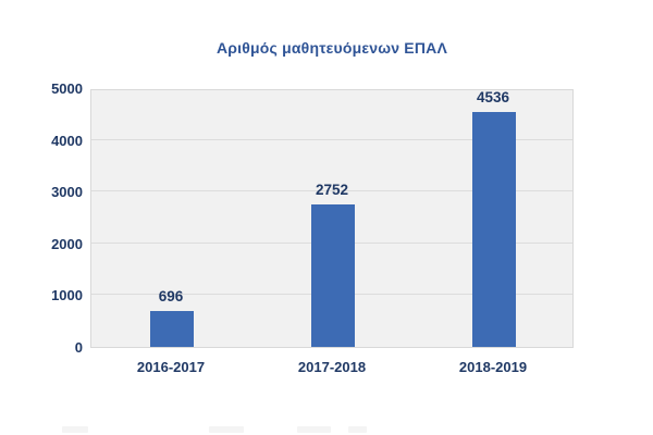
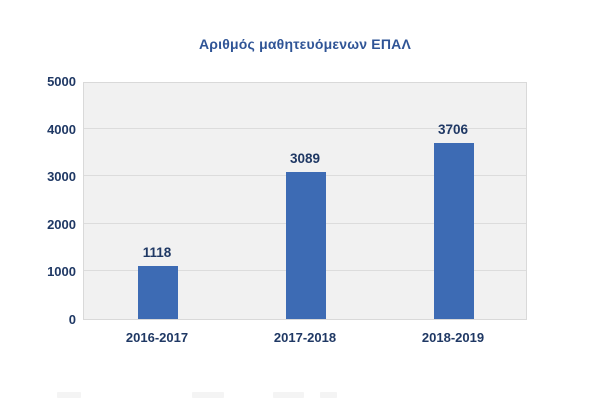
2016-2017: 696 -> 1118
2017-2018: 2752 -> 3089
2018-2019: 4536 -> 3706
